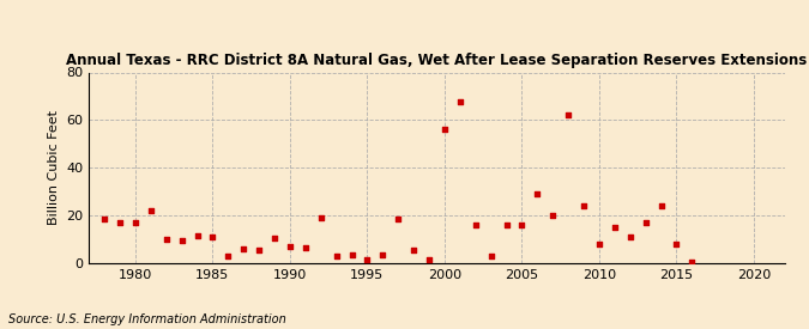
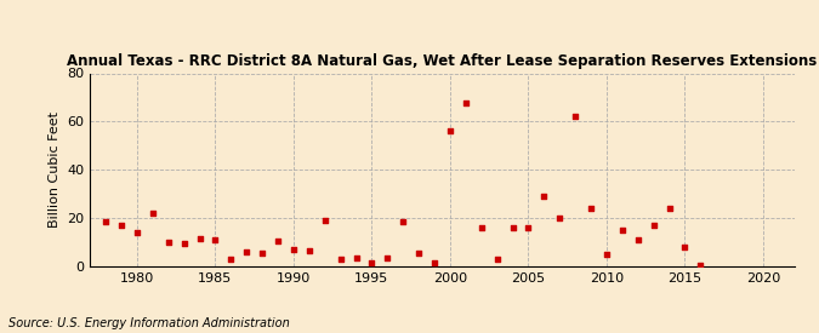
1980: 17 -> 14
2010: 8 -> 5
